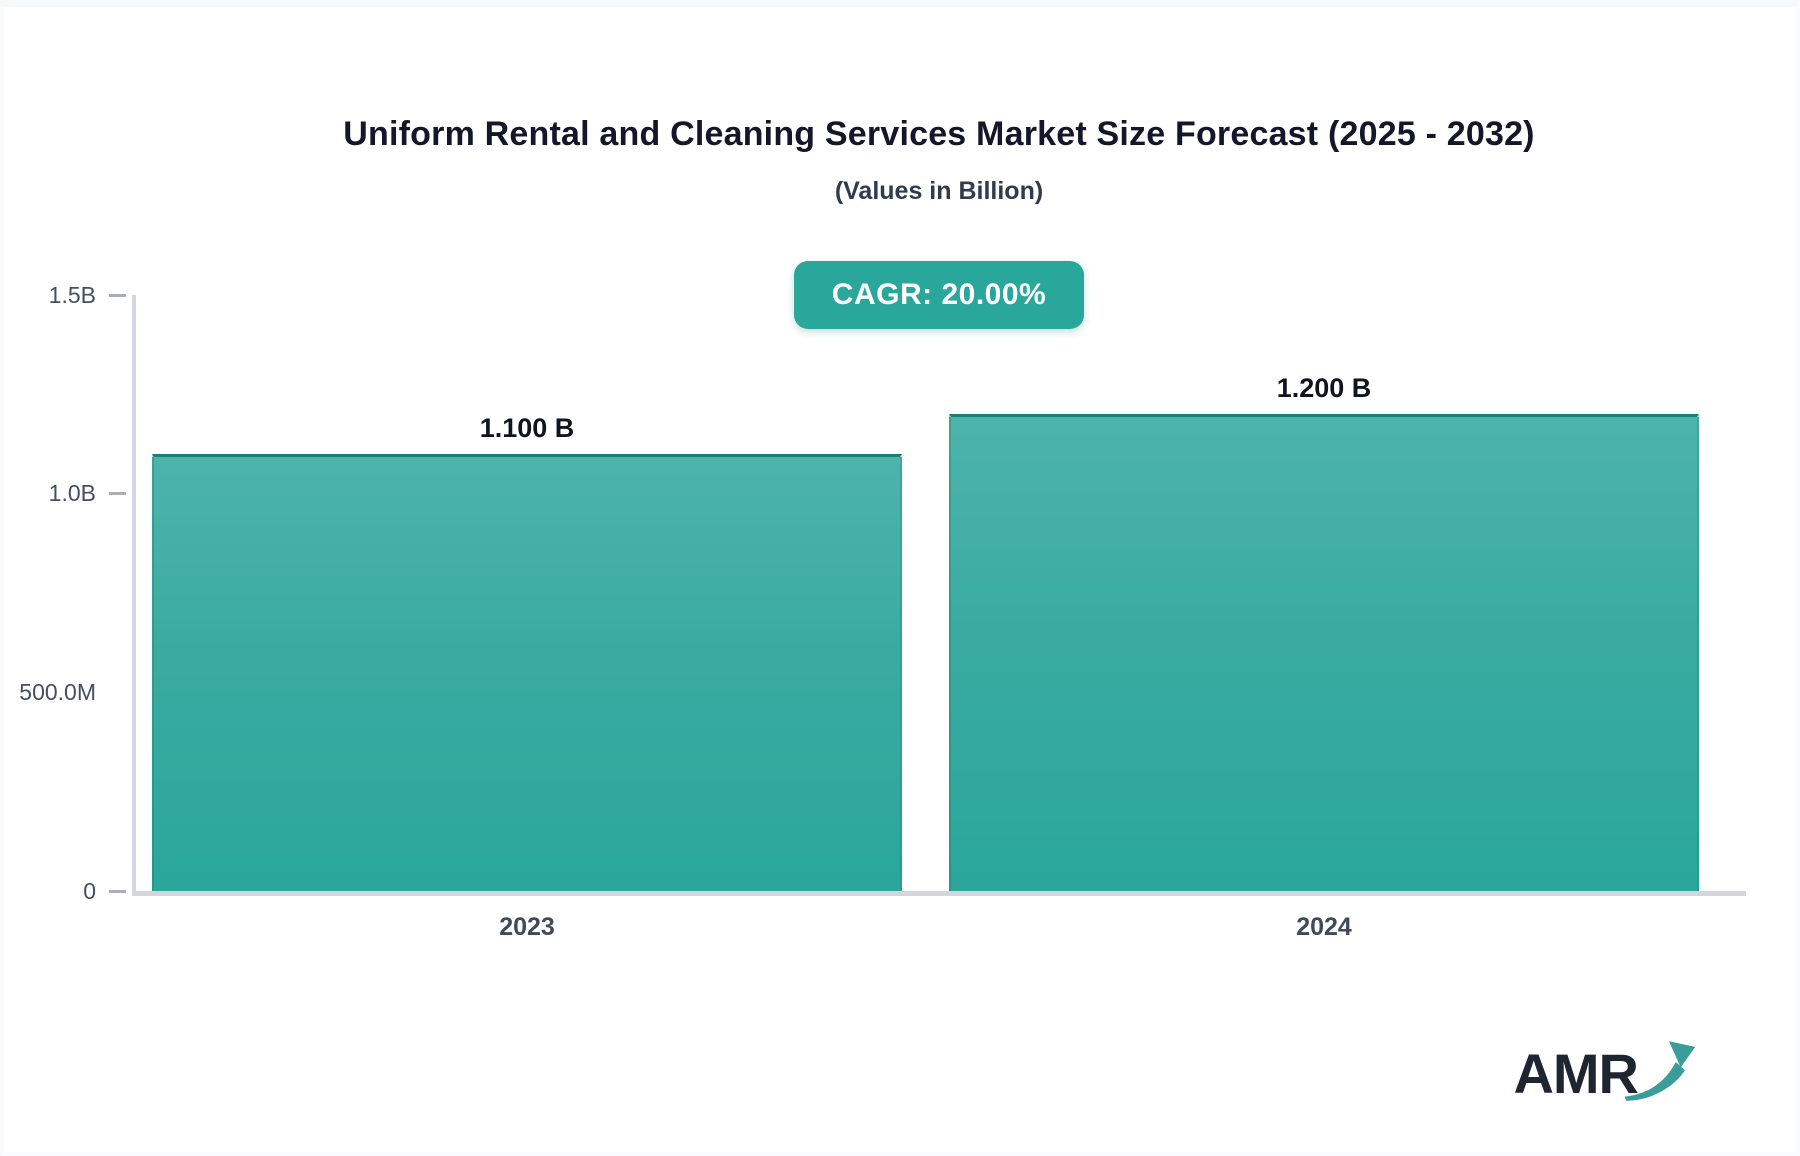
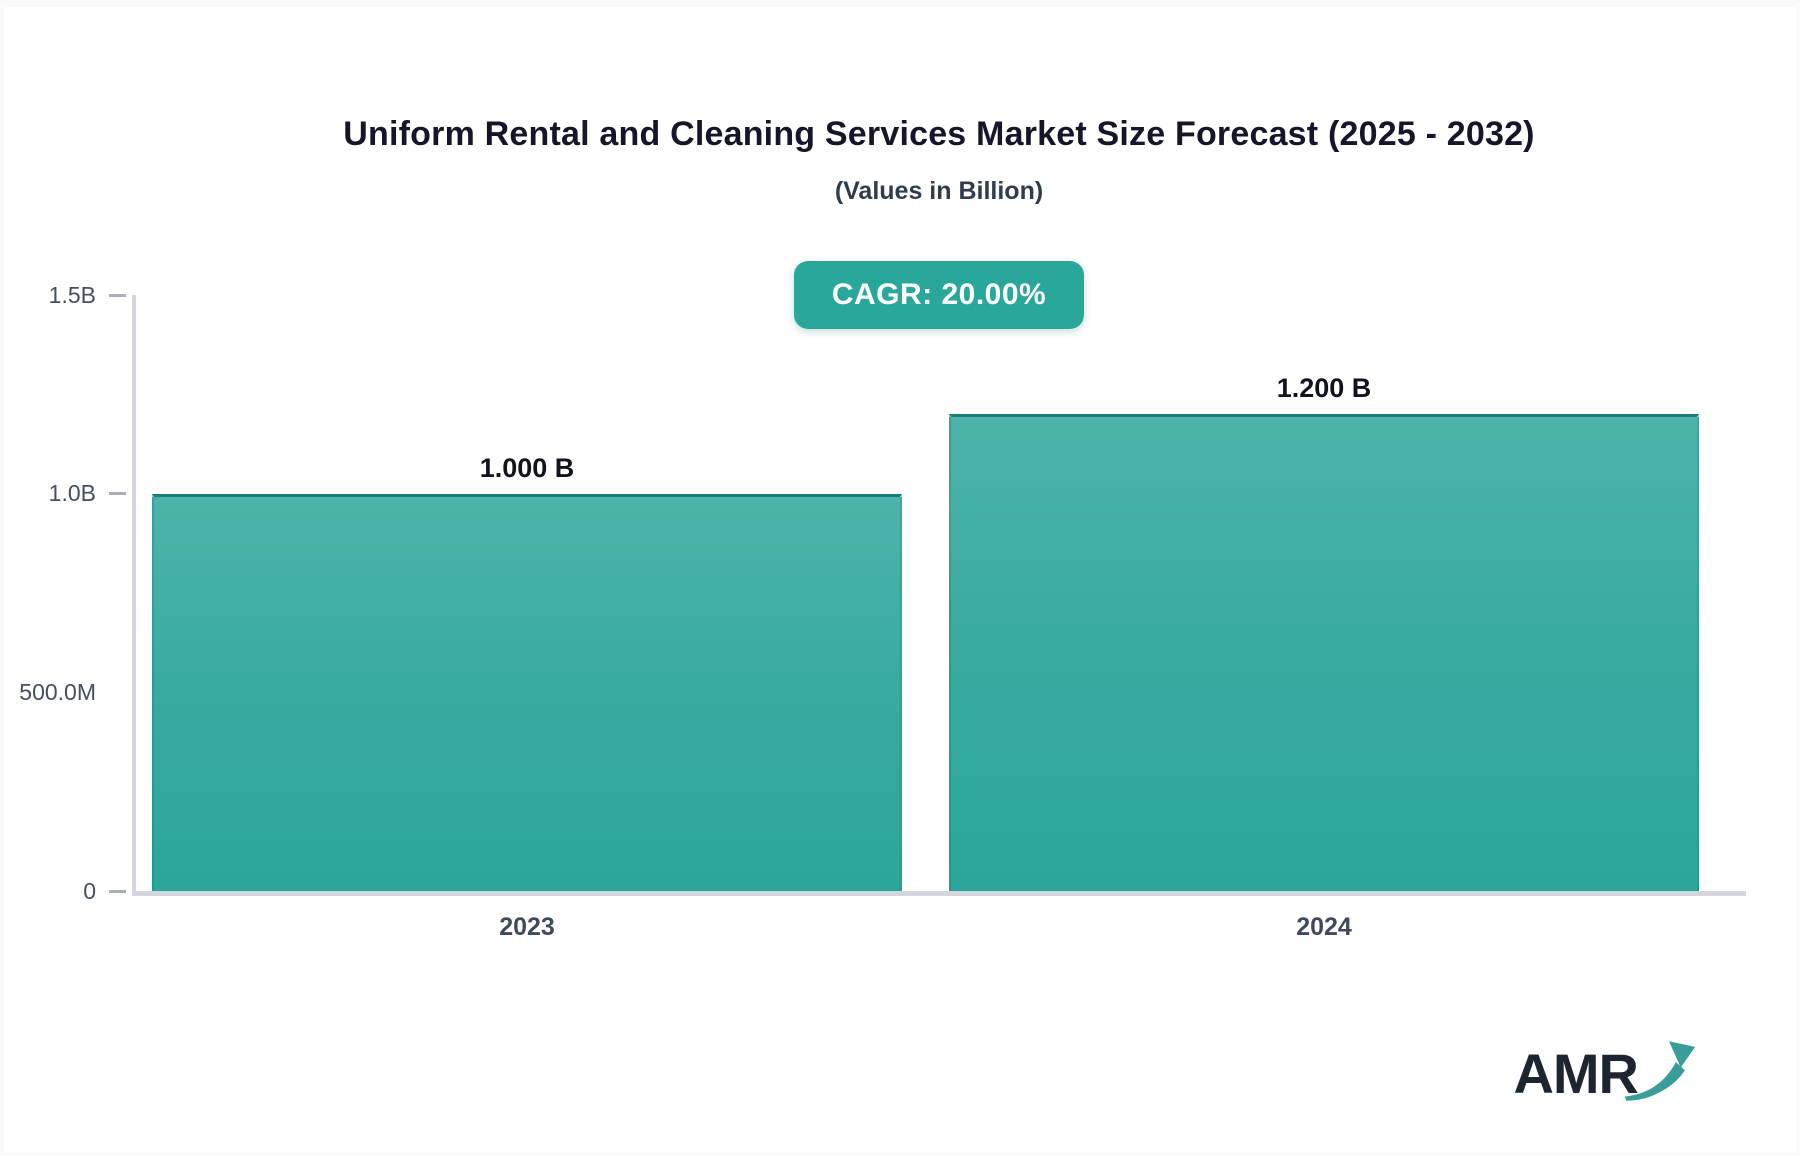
2023: 1.100 -> 1.000
